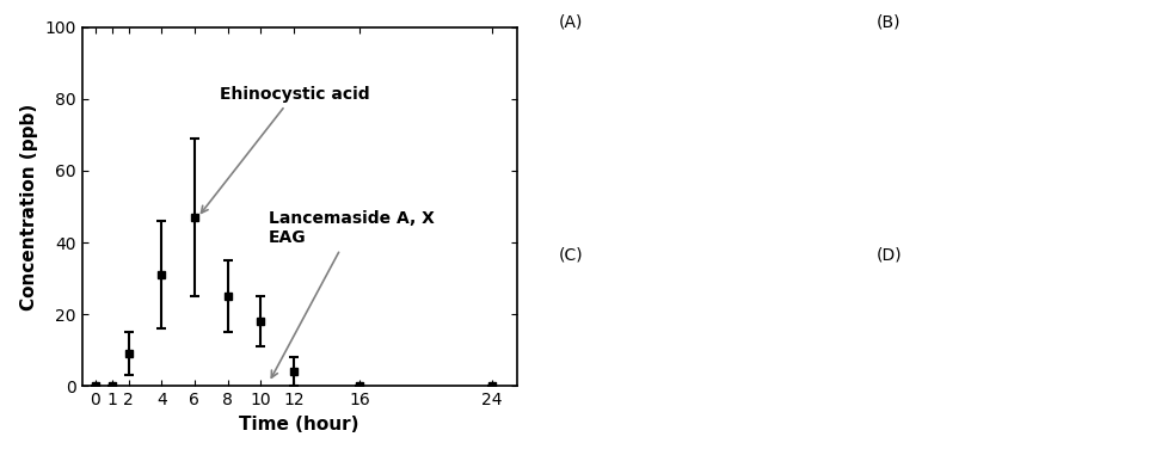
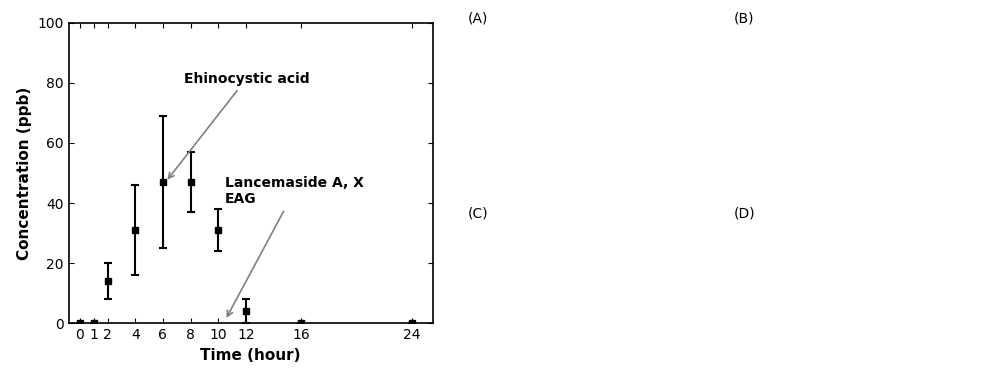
2: 9 -> 14
8: 25 -> 47
10: 18 -> 31
